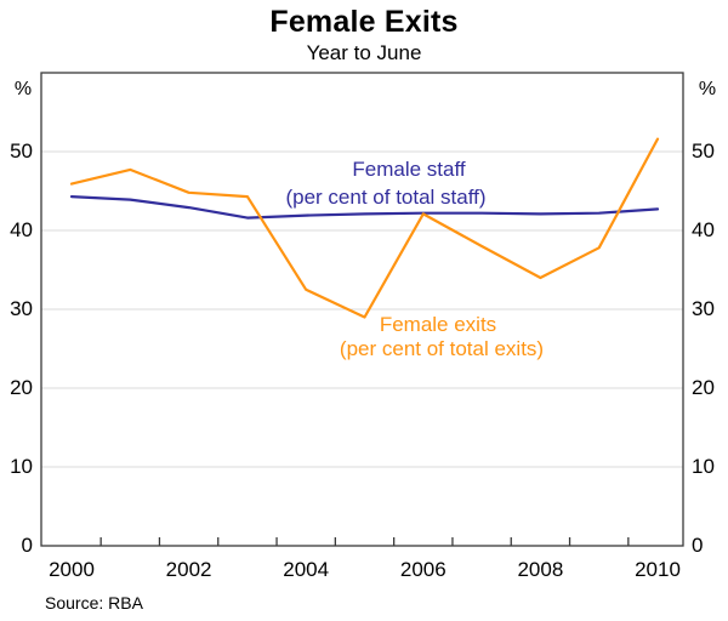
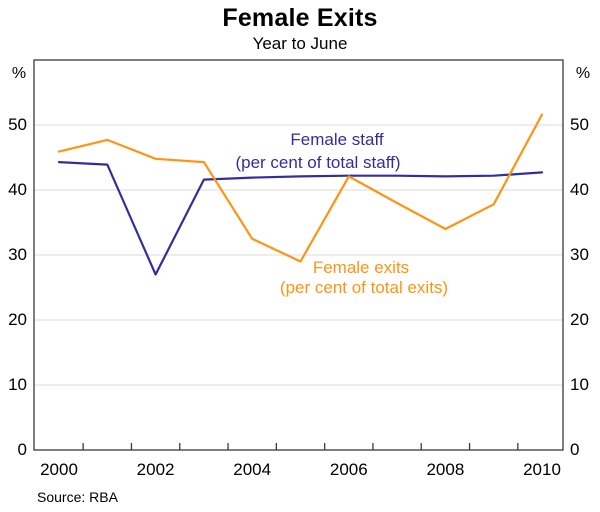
Female staff (per cent of total staff)/2002: 43 -> 27
